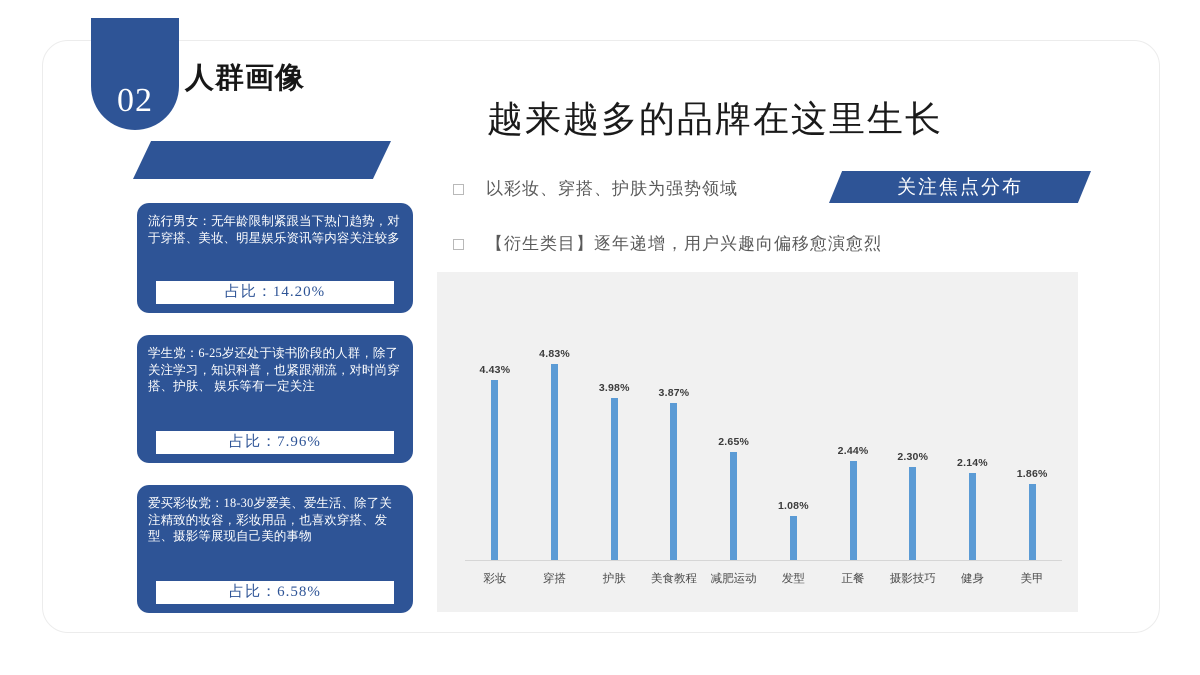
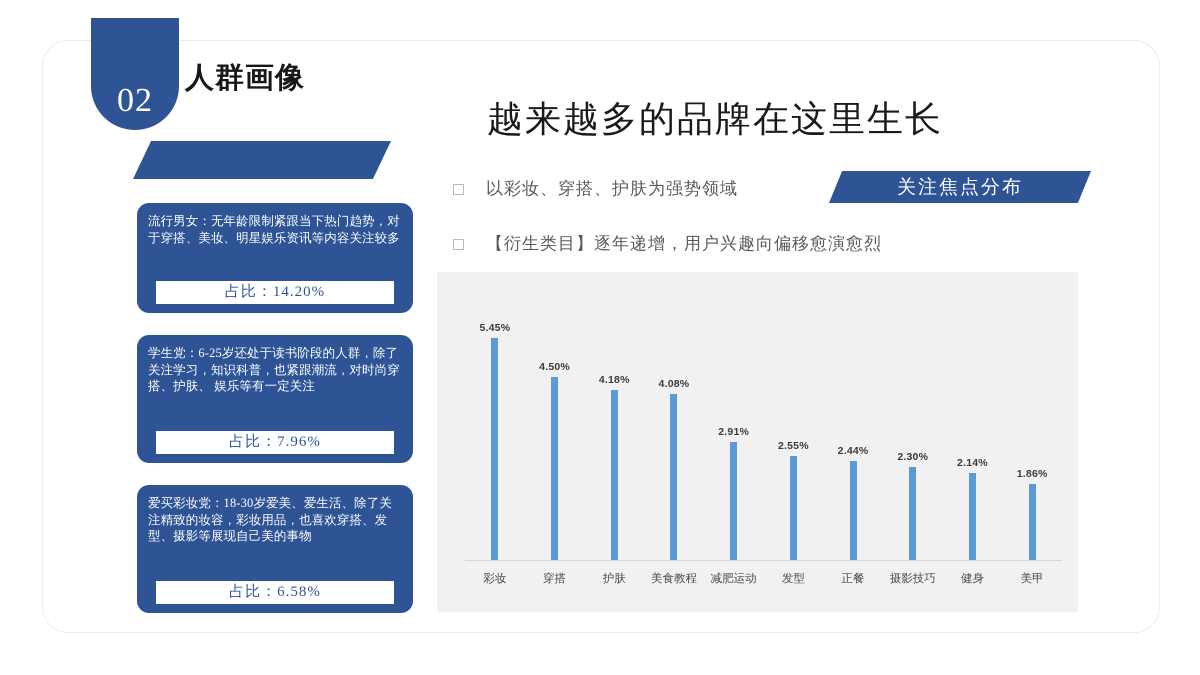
彩妆: 4.43% -> 5.45%
穿搭: 4.83% -> 4.50%
护肤: 3.98% -> 4.18%
美食教程: 3.87% -> 4.08%
减肥运动: 2.65% -> 2.91%
发型: 1.08% -> 2.55%
